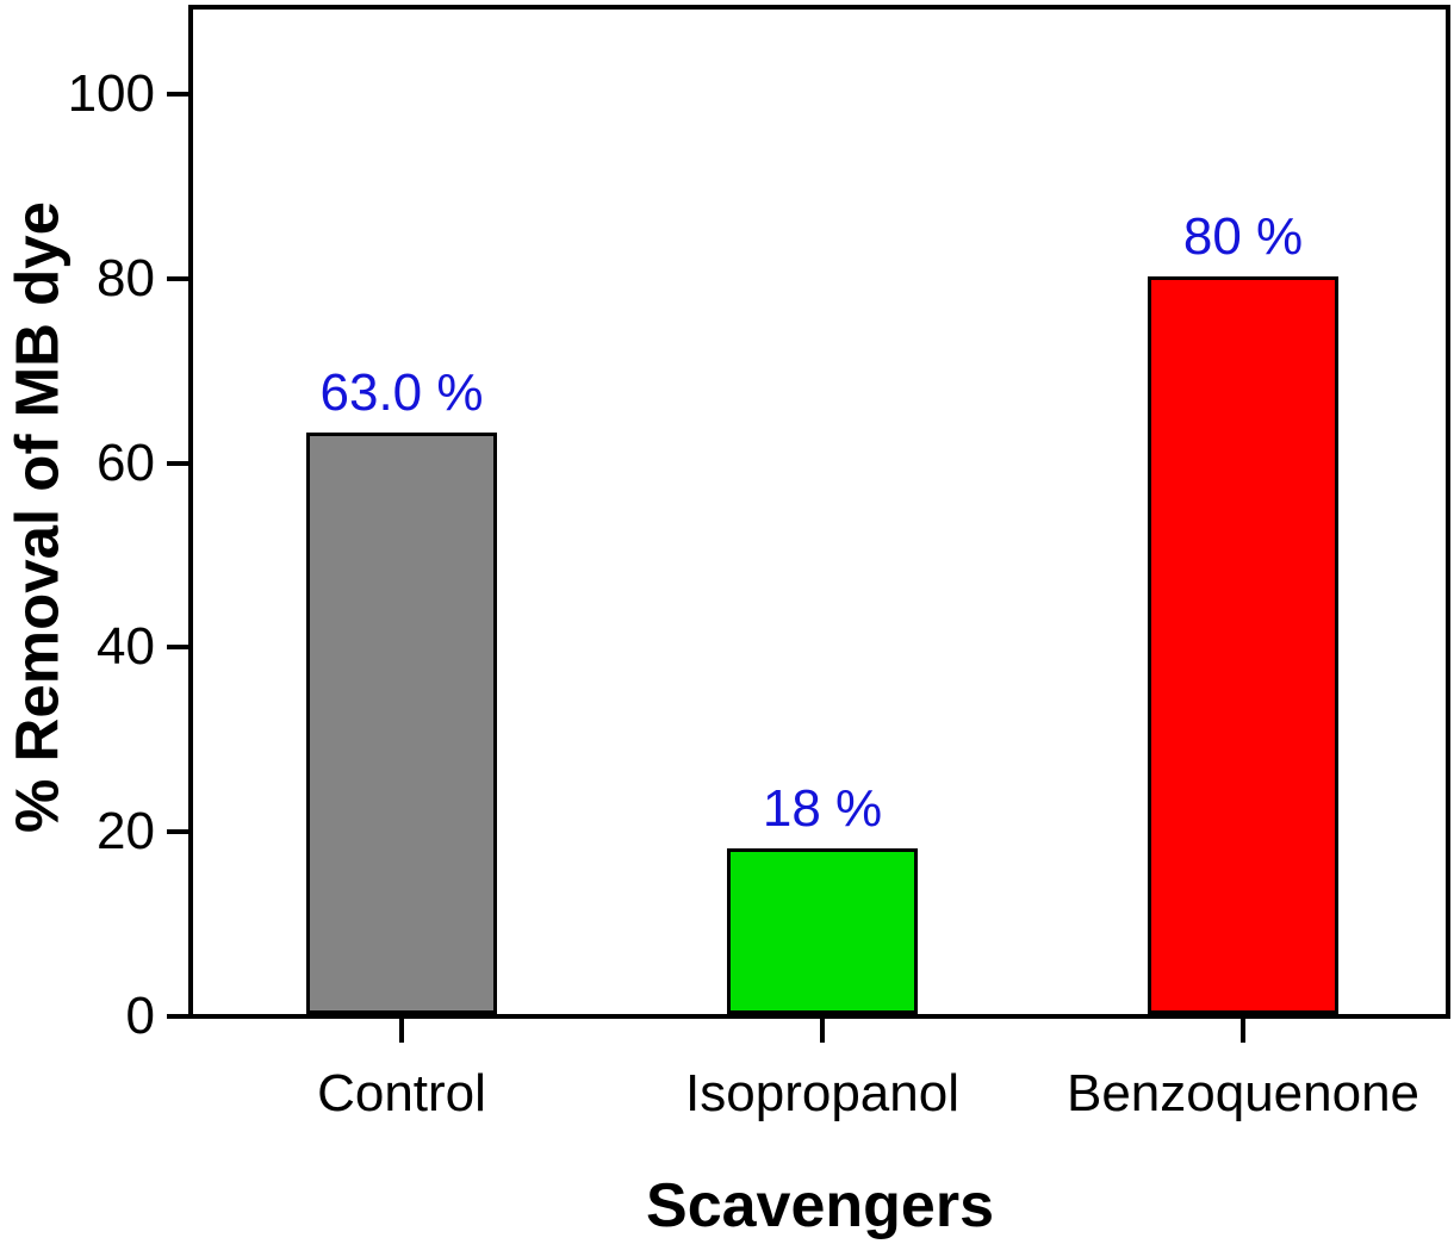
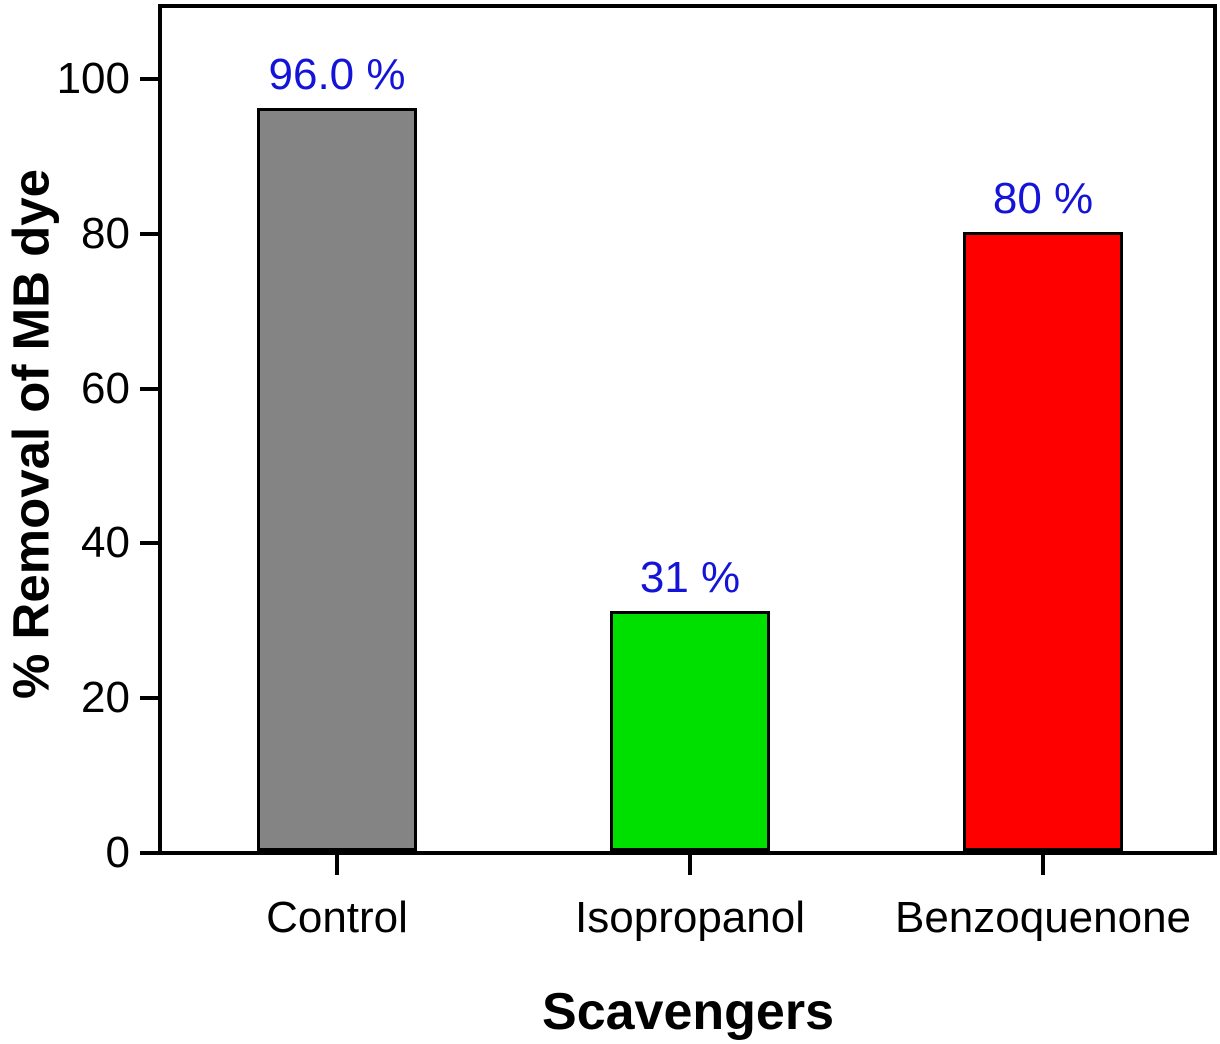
Control: 63.0 -> 96.0
Isopropanol: 18 -> 31
